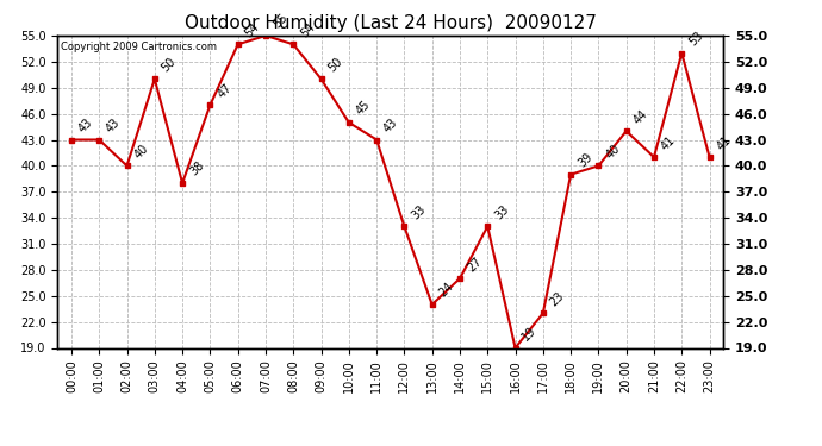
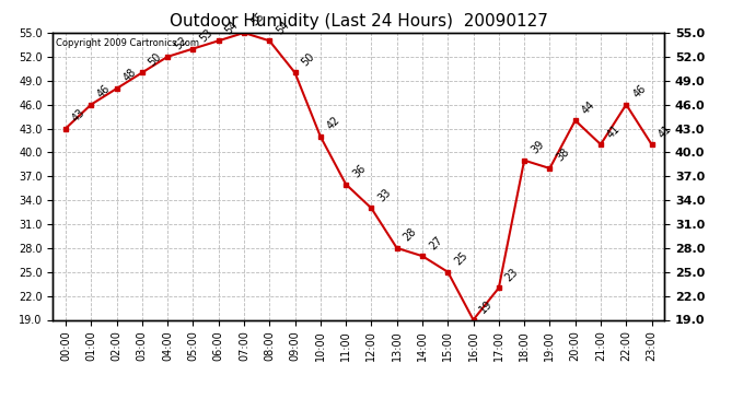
01:00: 43 -> 46
02:00: 40 -> 48
04:00: 38 -> 52
05:00: 47 -> 53
10:00: 45 -> 42
11:00: 43 -> 36
13:00: 24 -> 28
15:00: 33 -> 25
19:00: 40 -> 38
22:00: 53 -> 46
